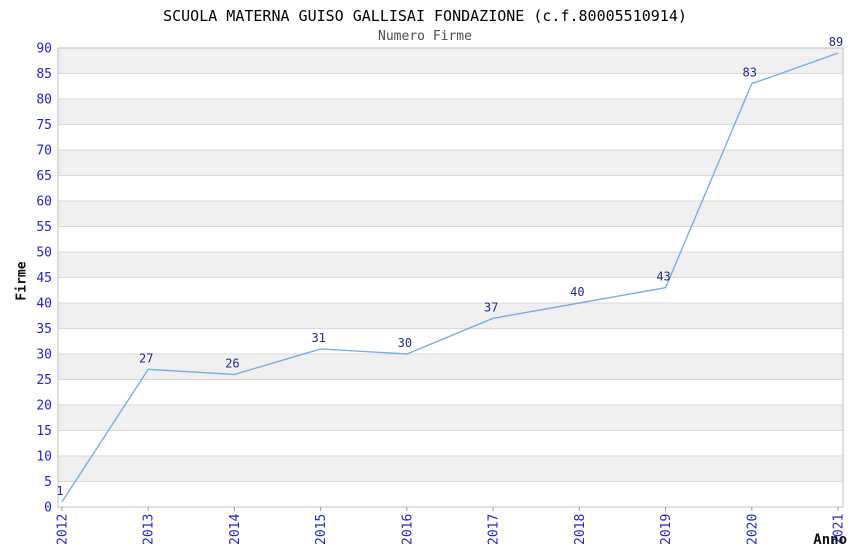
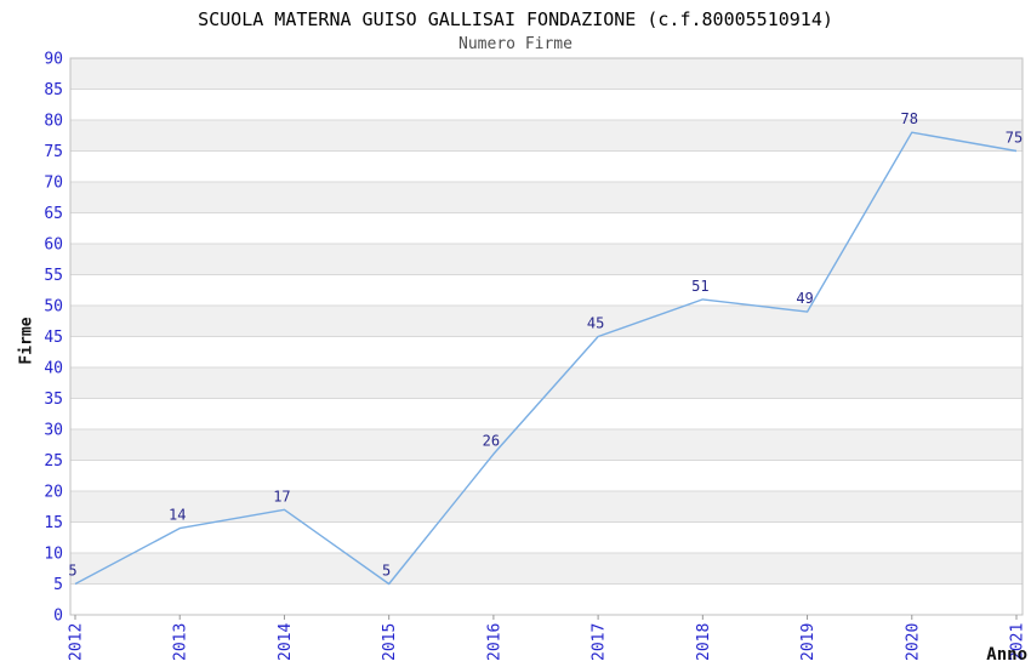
2012: 1 -> 5
2013: 27 -> 14
2014: 26 -> 17
2015: 31 -> 5
2016: 30 -> 26
2017: 37 -> 45
2018: 40 -> 51
2019: 43 -> 49
2020: 83 -> 78
2021: 89 -> 75
